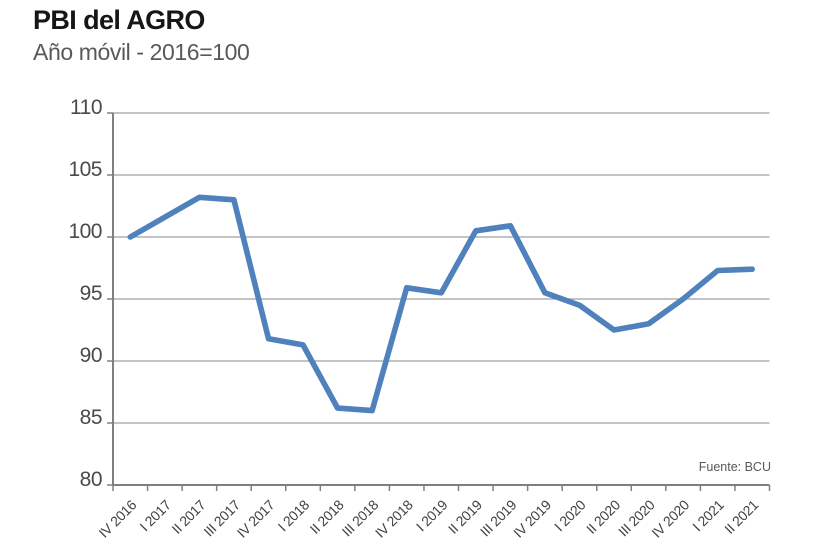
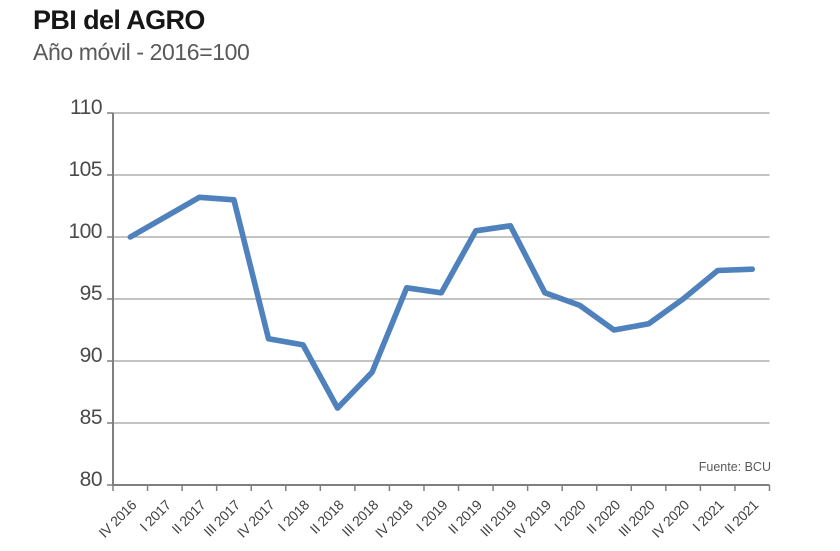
III 2018: 86.0 -> 89.1
